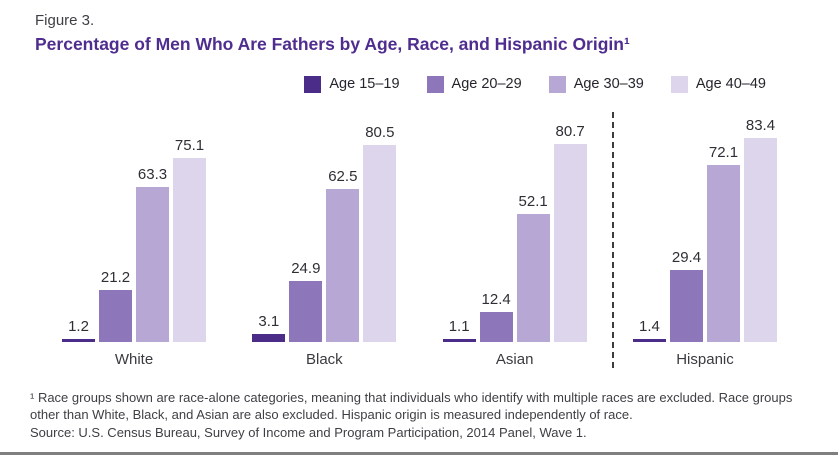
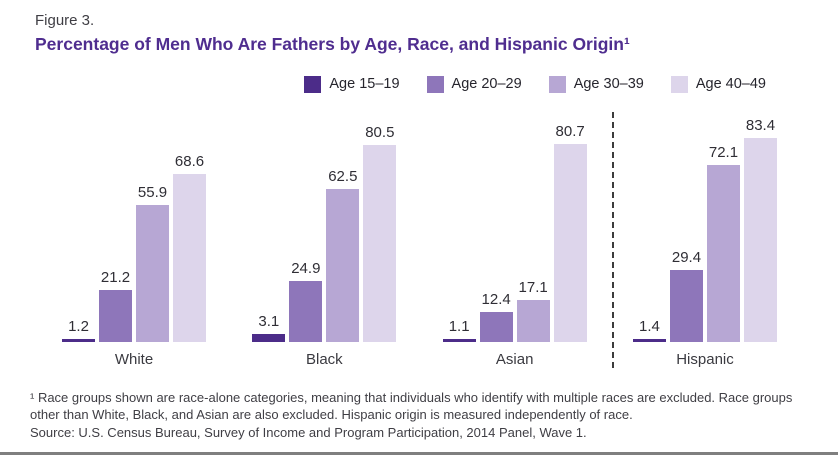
Age 30–39/White: 63.3 -> 55.9
Age 40–49/White: 75.1 -> 68.6
Age 30–39/Asian: 52.1 -> 17.1
